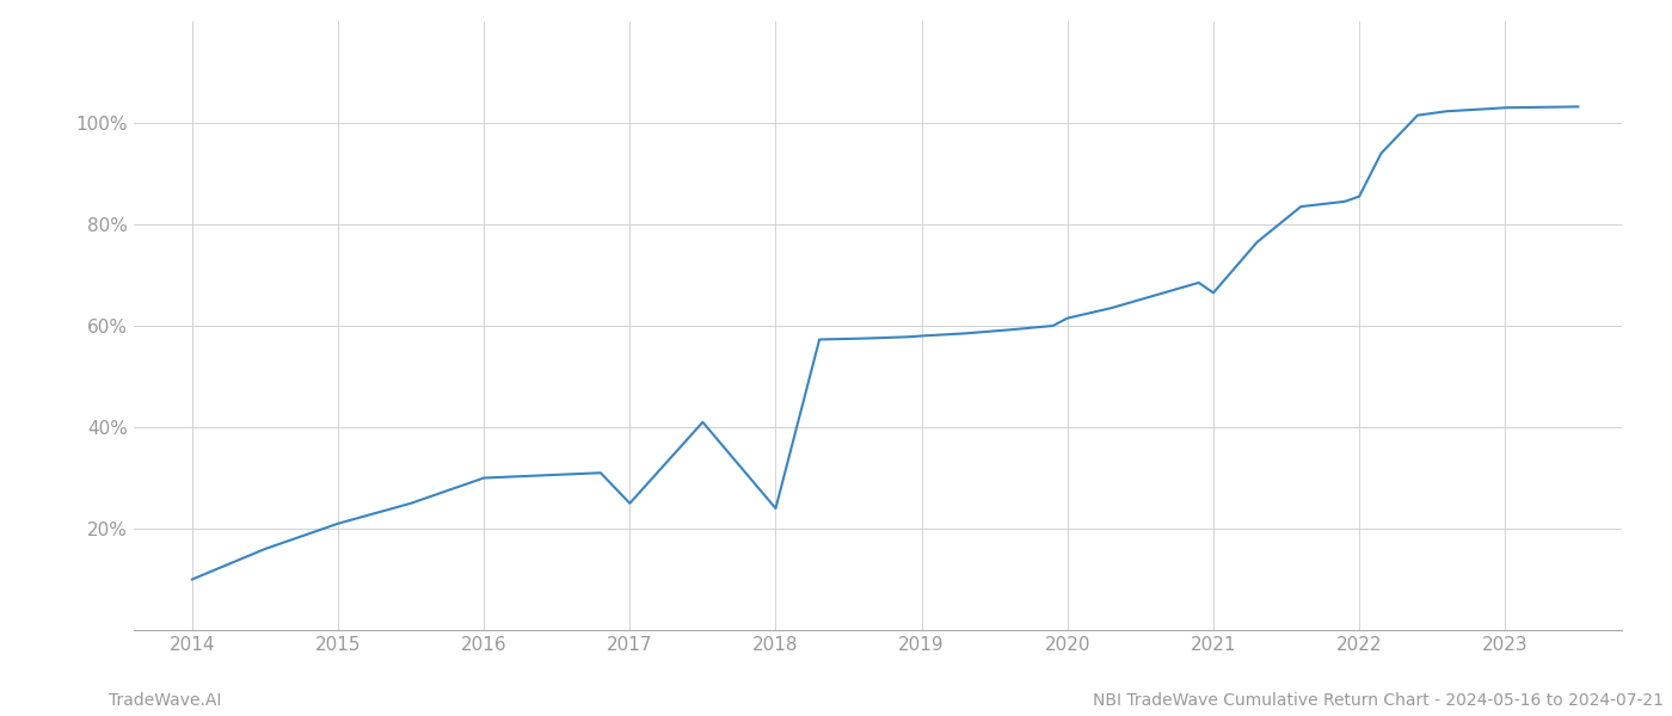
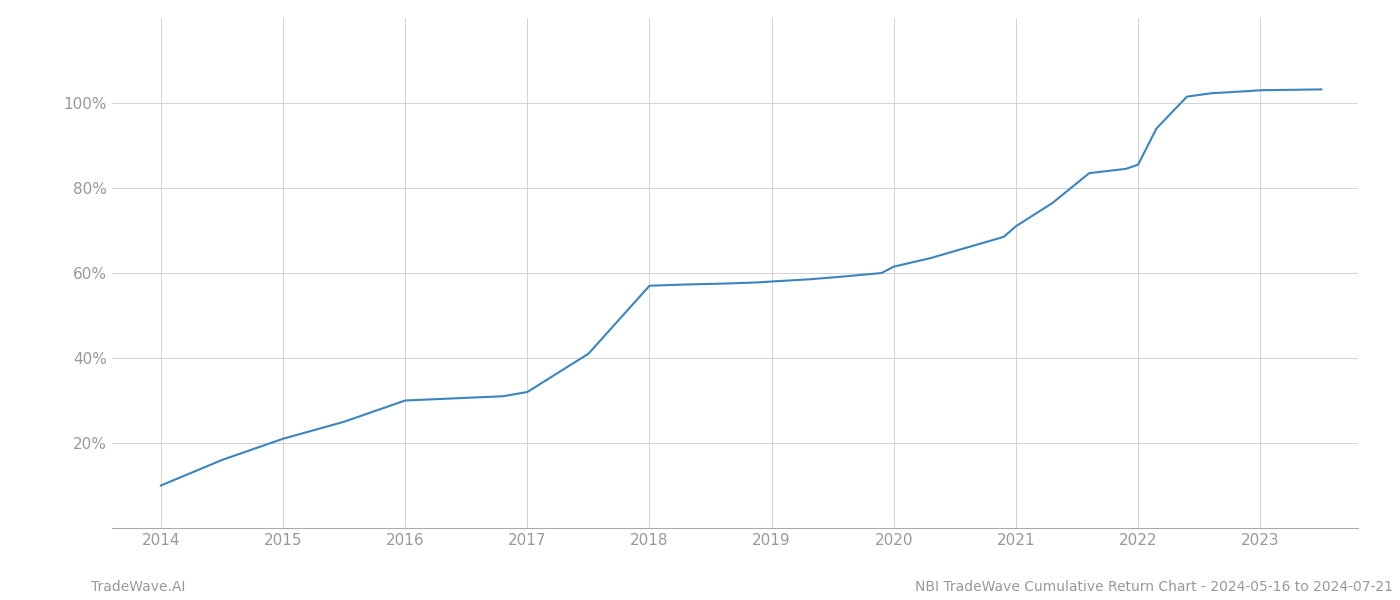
2017: 25.0% -> 32.0%
2018: 24.0% -> 57.0%
2021: 66.5% -> 71.0%
